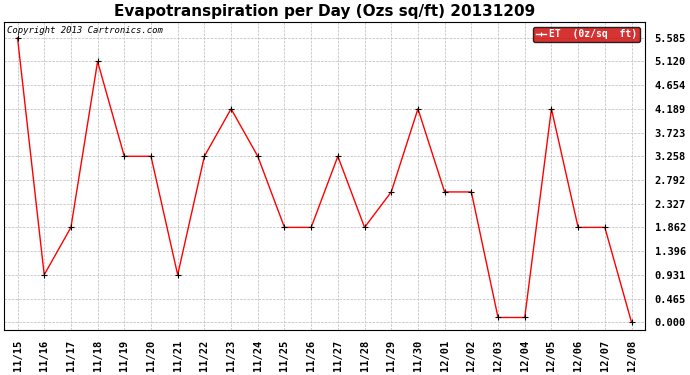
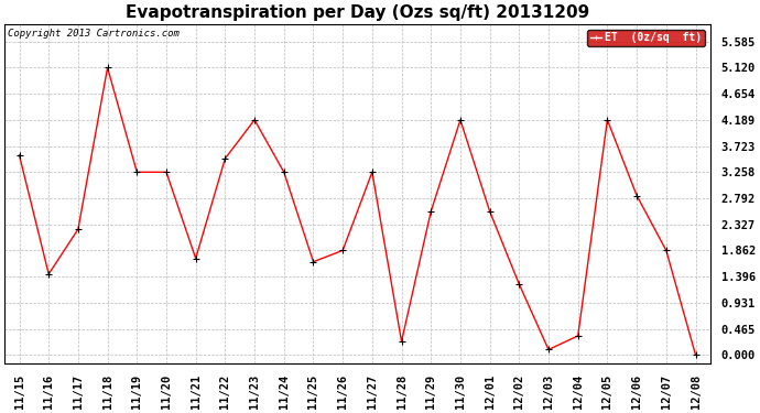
11/15: 5.58 -> 3.56
11/16: 0.93 -> 1.44
11/17: 1.86 -> 2.24
11/21: 0.93 -> 1.72
11/22: 3.26 -> 3.50
11/25: 1.86 -> 1.66
11/28: 1.86 -> 0.24
12/02: 2.56 -> 1.26
12/04: 0.09 -> 0.34
12/06: 1.86 -> 2.84
